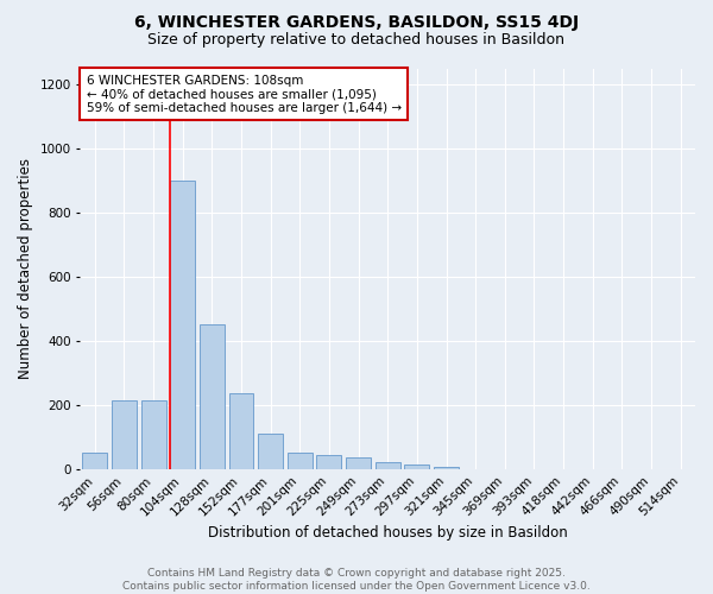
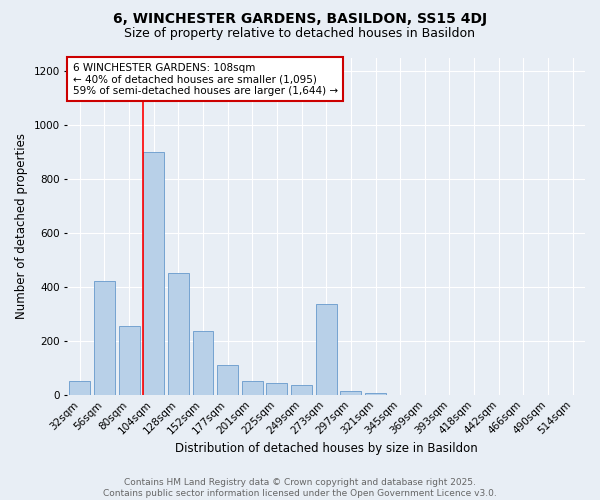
56sqm: 215 -> 420
80sqm: 215 -> 255
273sqm: 20 -> 335
